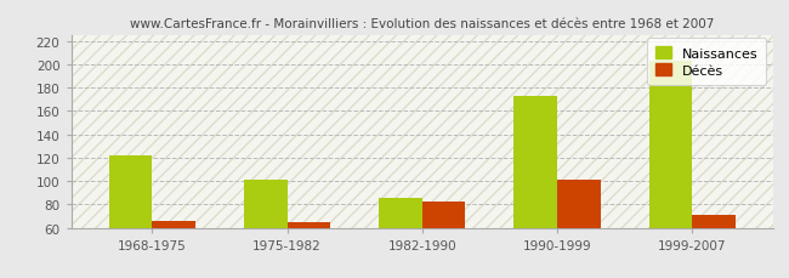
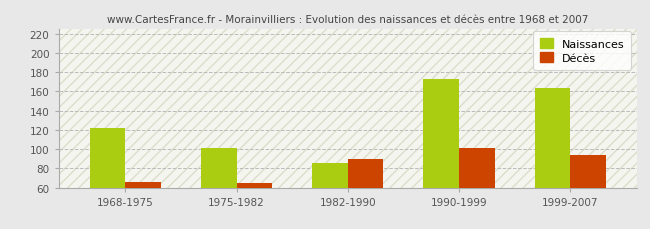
Décès/1982-1990: 82 -> 90
Naissances/1999-2007: 203 -> 164
Décès/1999-2007: 71 -> 94
